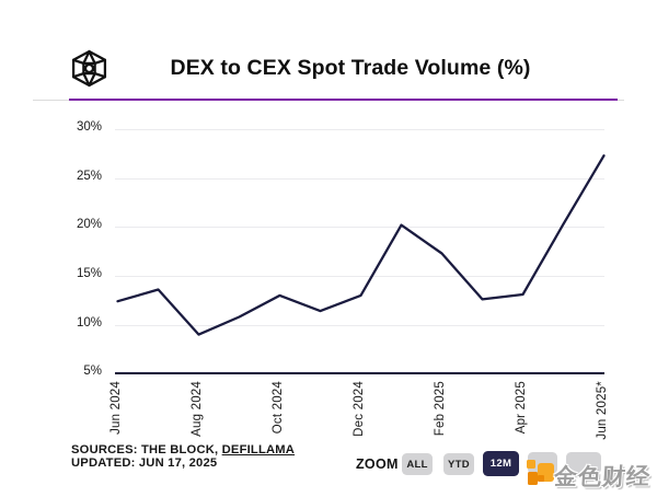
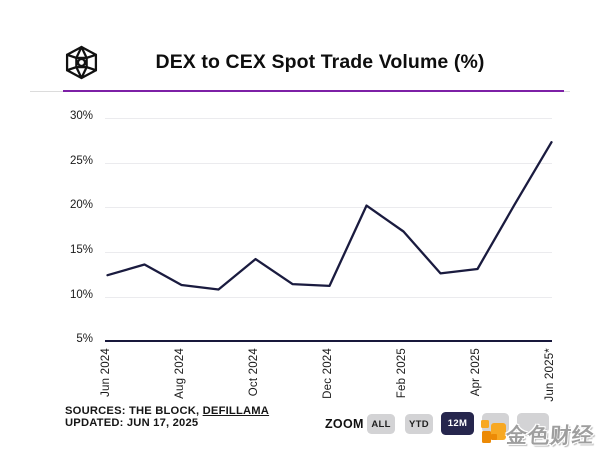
Aug 2024: 9% -> 11%
Oct 2024: 13% -> 14%
Dec 2024: 13% -> 11%
